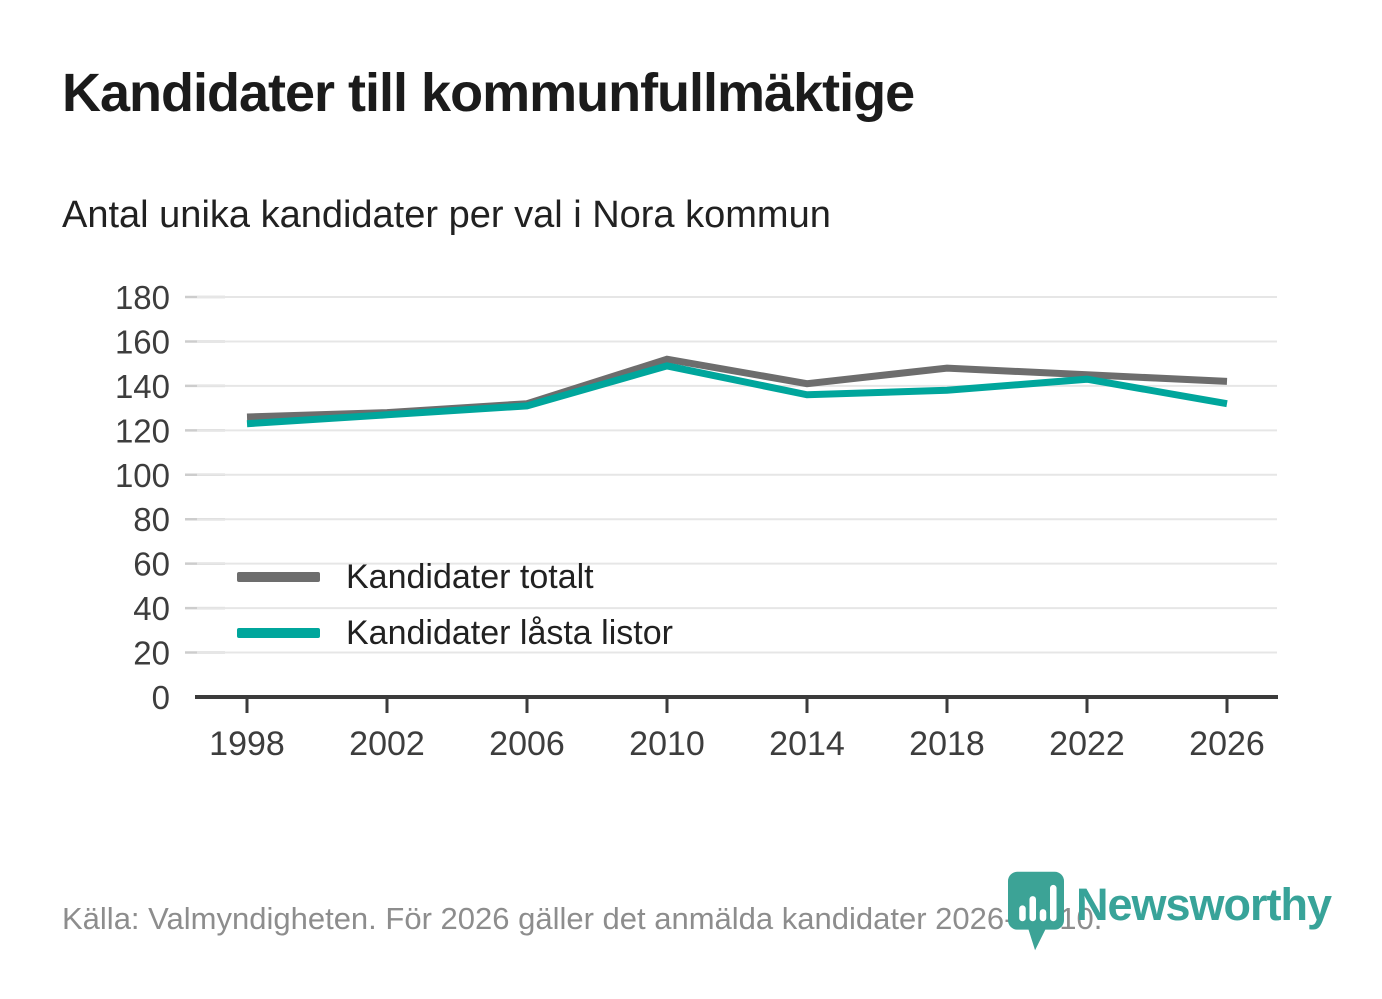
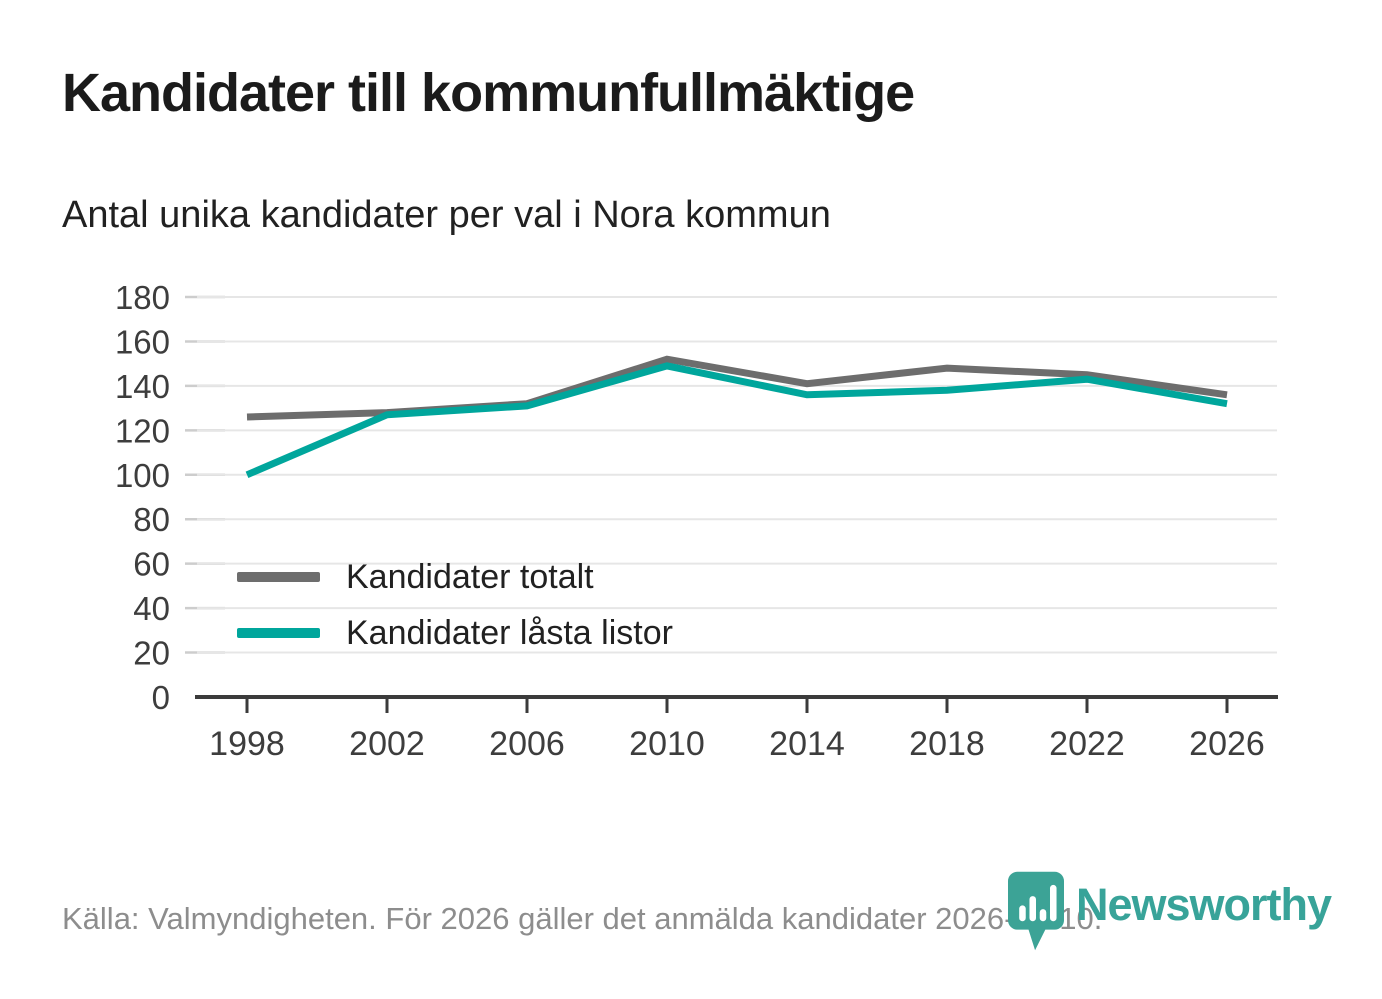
Kandidater låsta listor/1998: 123 -> 100
Kandidater totalt/2026: 142 -> 136
